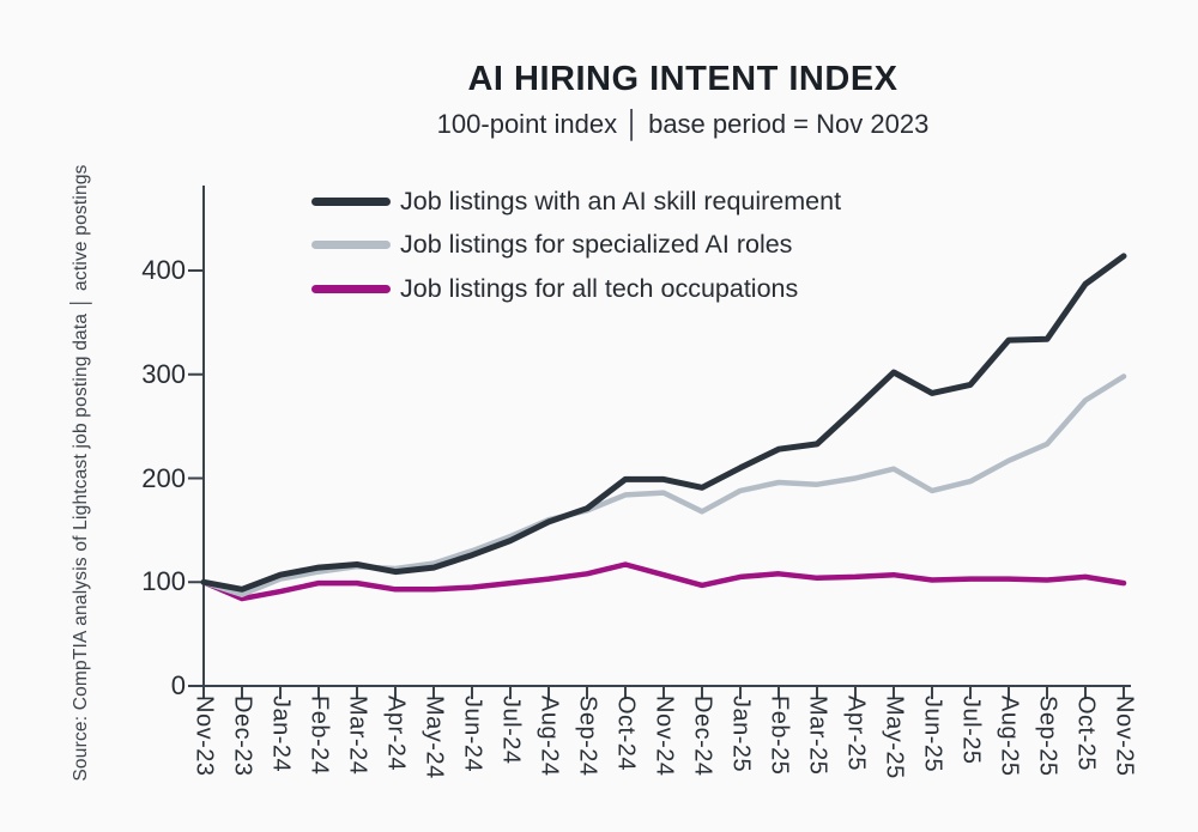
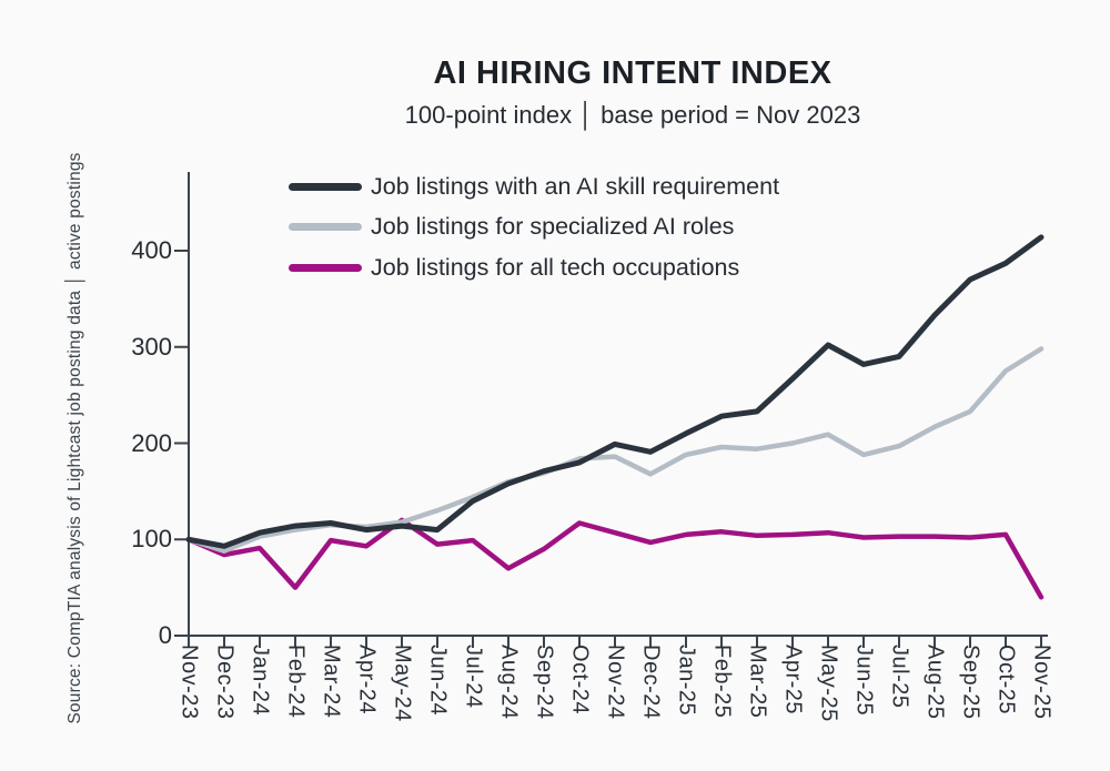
Job listings for all tech occupations/Feb-24: 100 -> 50
Job listings for all tech occupations/May-24: 90 -> 120
Job listings with an AI skill requirement/Jun-24: 130 -> 110
Job listings for all tech occupations/Aug-24: 100 -> 70
Job listings for all tech occupations/Sep-24: 110 -> 90
Job listings with an AI skill requirement/Oct-24: 200 -> 180
Job listings with an AI skill requirement/Sep-25: 330 -> 370
Job listings for all tech occupations/Nov-25: 100 -> 40
